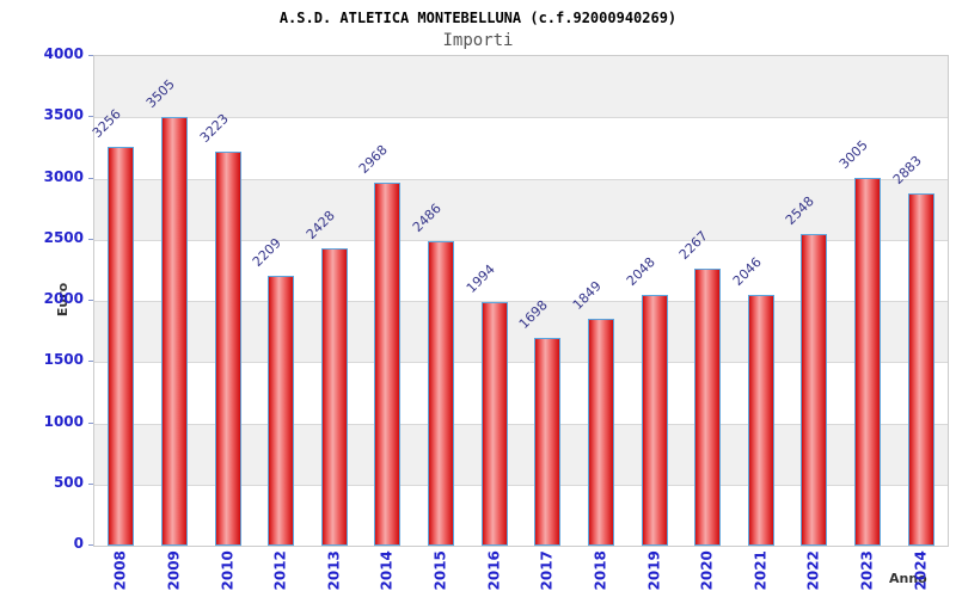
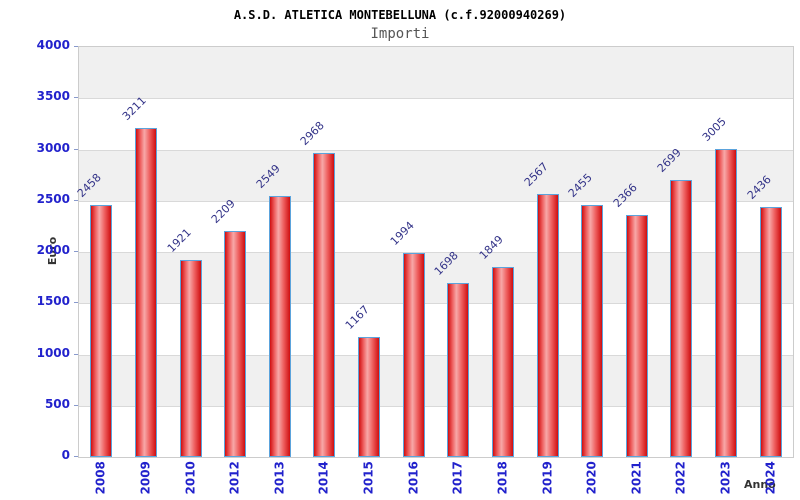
2008: 3256 -> 2458
2009: 3505 -> 3211
2010: 3223 -> 1921
2013: 2428 -> 2549
2015: 2486 -> 1167
2019: 2048 -> 2567
2020: 2267 -> 2455
2021: 2046 -> 2366
2022: 2548 -> 2699
2024: 2883 -> 2436
